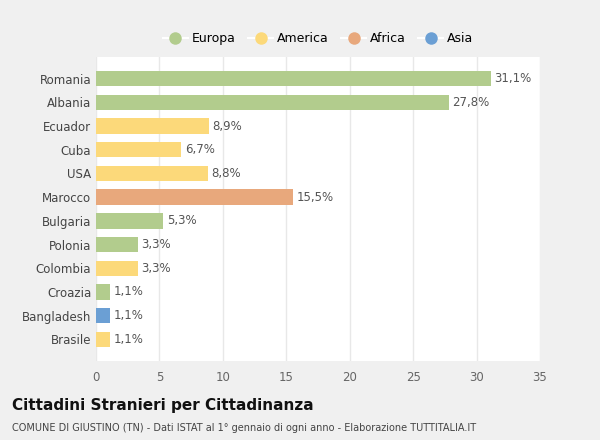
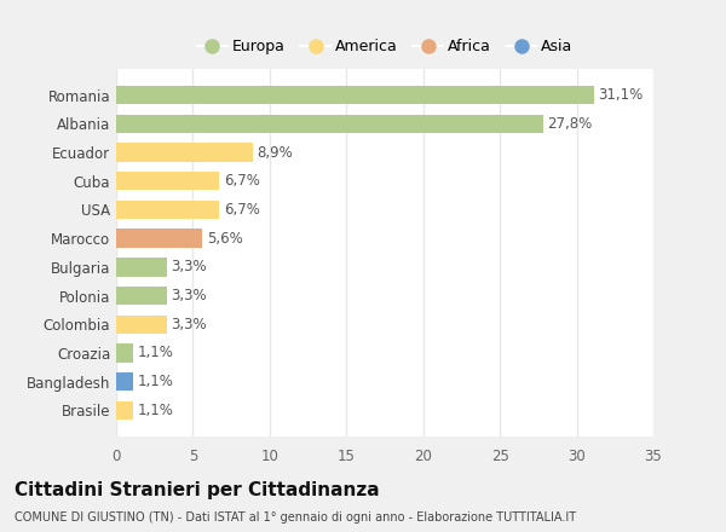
USA: 8,8% -> 6,7%
Marocco: 15,5% -> 5,6%
Bulgaria: 5,3% -> 3,3%
